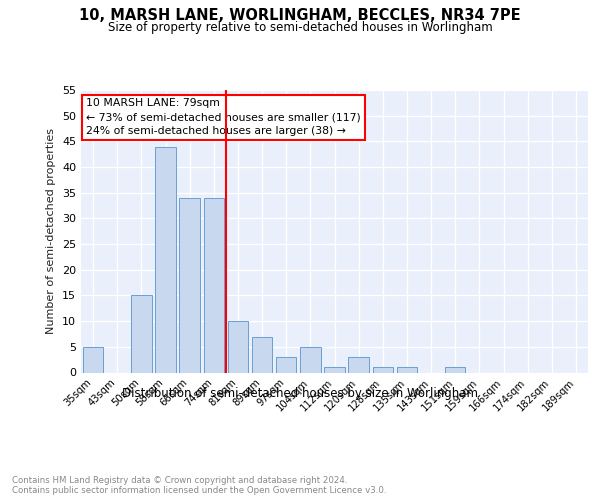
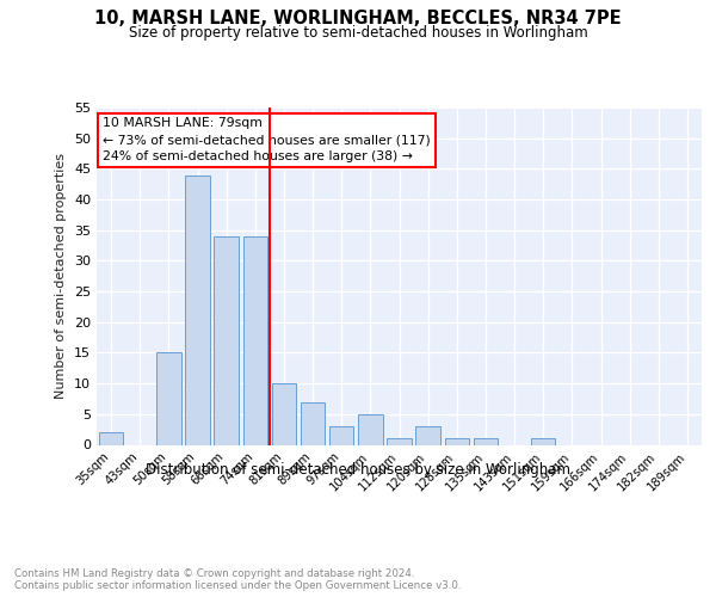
35sqm: 5 -> 2
